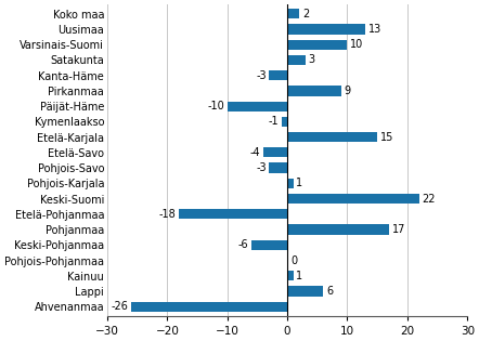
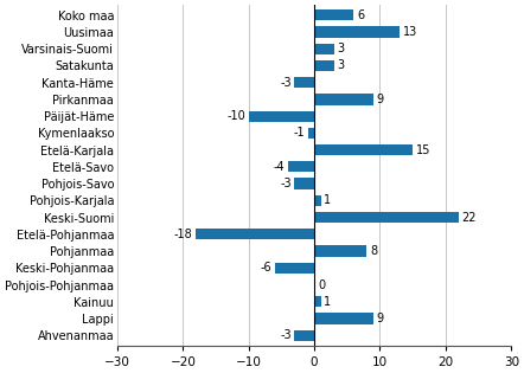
Koko maa: 2 -> 6
Varsinais-Suomi: 10 -> 3
Pohjanmaa: 17 -> 8
Lappi: 6 -> 9
Ahvenanmaa: -26 -> -3
